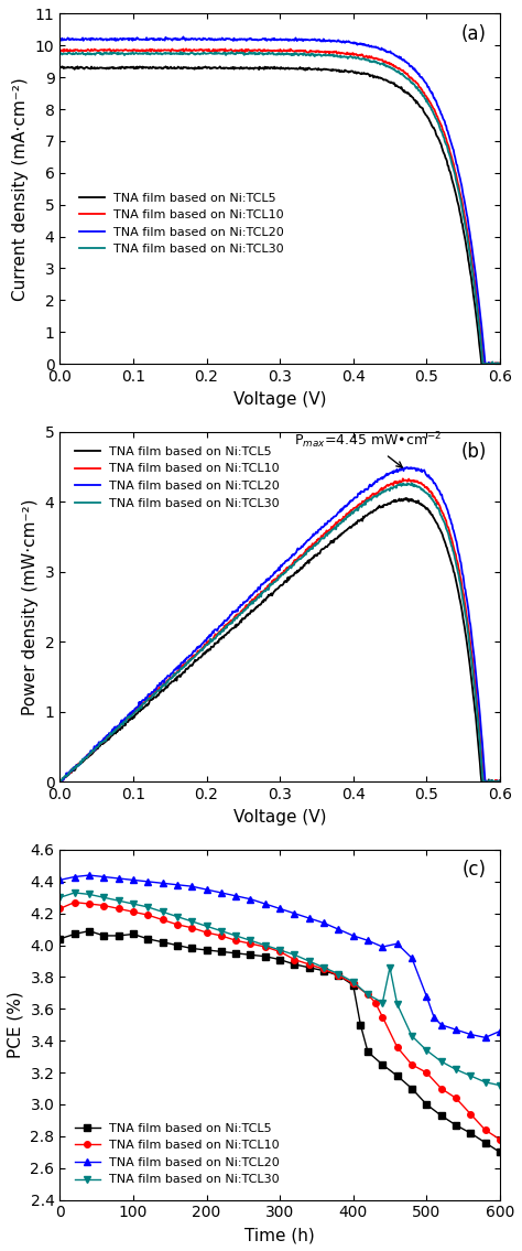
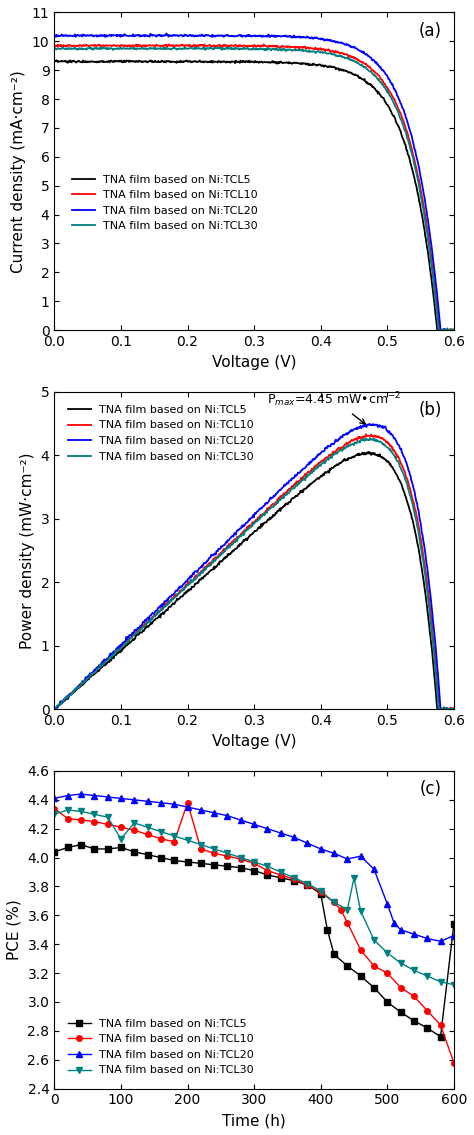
TNA film based on Ni:TCL10/0: 4.23 -> 4.34
TNA film based on Ni:TCL30/100: 4.26 -> 4.13
TNA film based on Ni:TCL10/200: 4.08 -> 4.38
TNA film based on Ni:TCL5/600: 2.70 -> 3.54
TNA film based on Ni:TCL10/600: 2.78 -> 2.58
